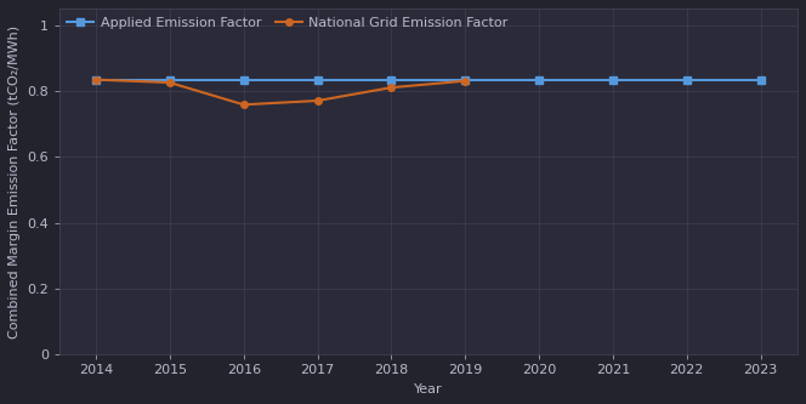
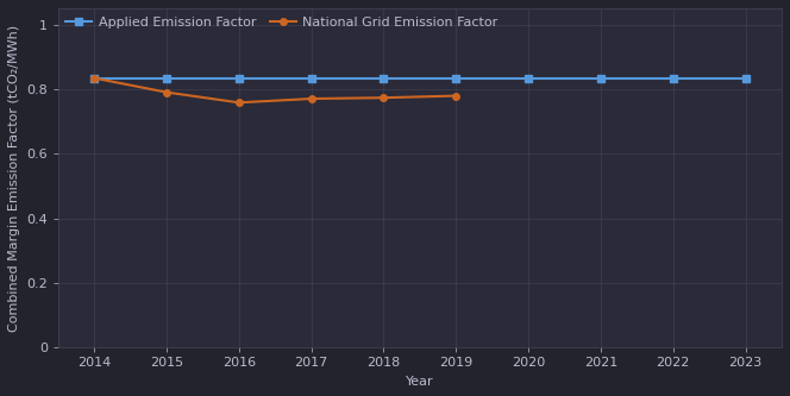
National Grid Emission Factor/2015: 0.825 -> 0.790
National Grid Emission Factor/2018: 0.810 -> 0.773
National Grid Emission Factor/2019: 0.830 -> 0.779
